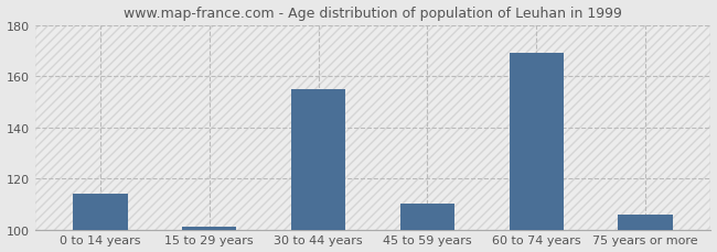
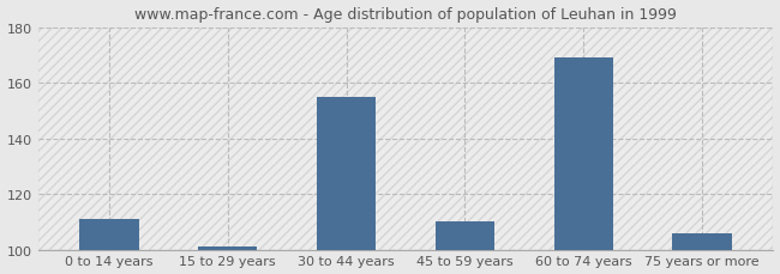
0 to 14 years: 114 -> 111
